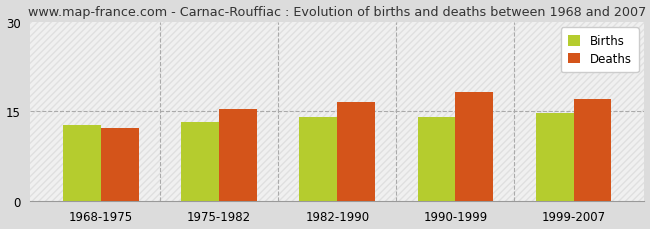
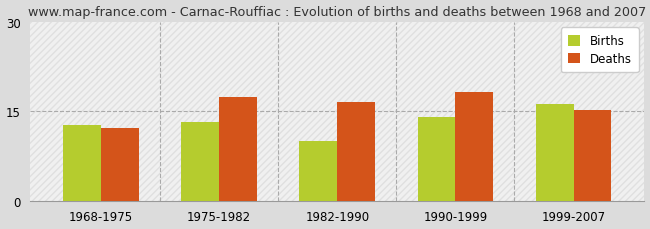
Deaths/1975-1982: 15.4 -> 17.4
Births/1982-1990: 14.0 -> 10.0
Births/1999-2007: 14.8 -> 16.2
Deaths/1999-2007: 17.0 -> 15.2
